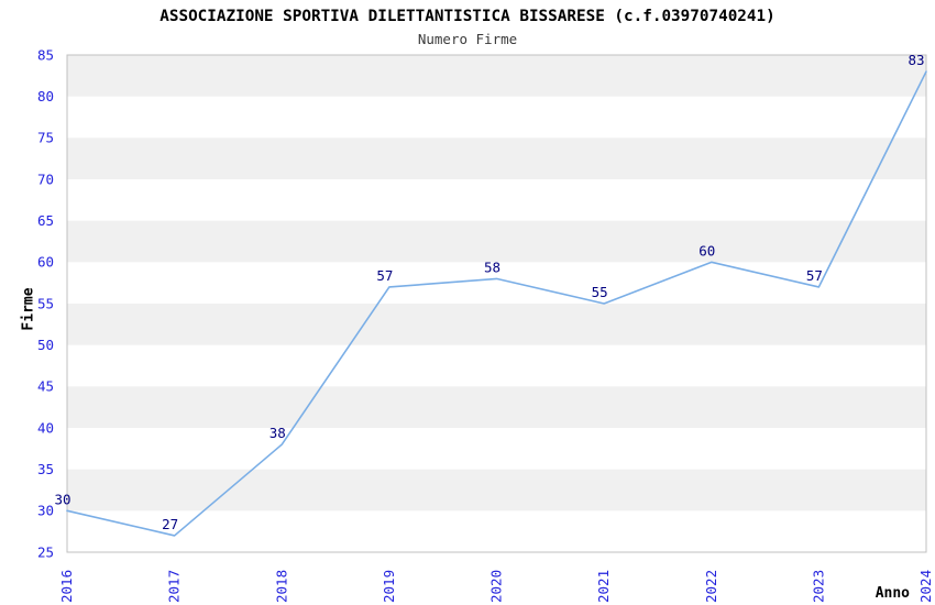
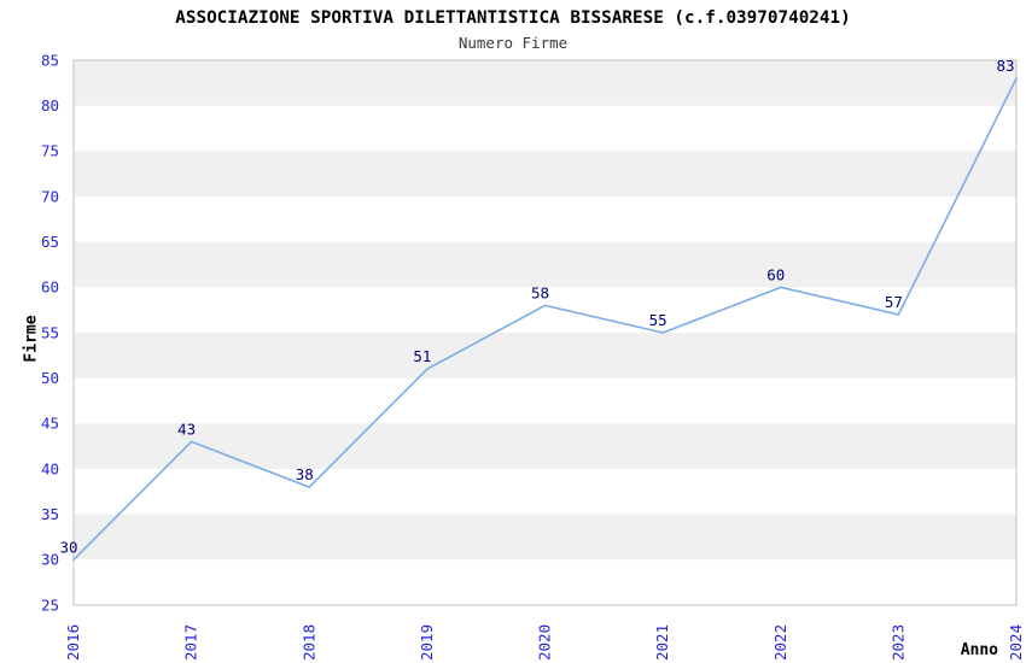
2017: 27 -> 43
2019: 57 -> 51
